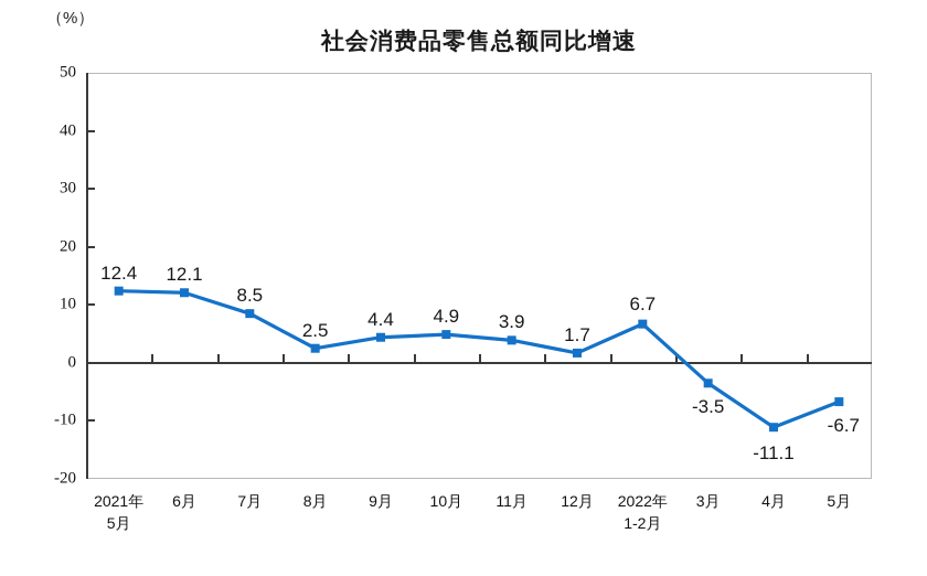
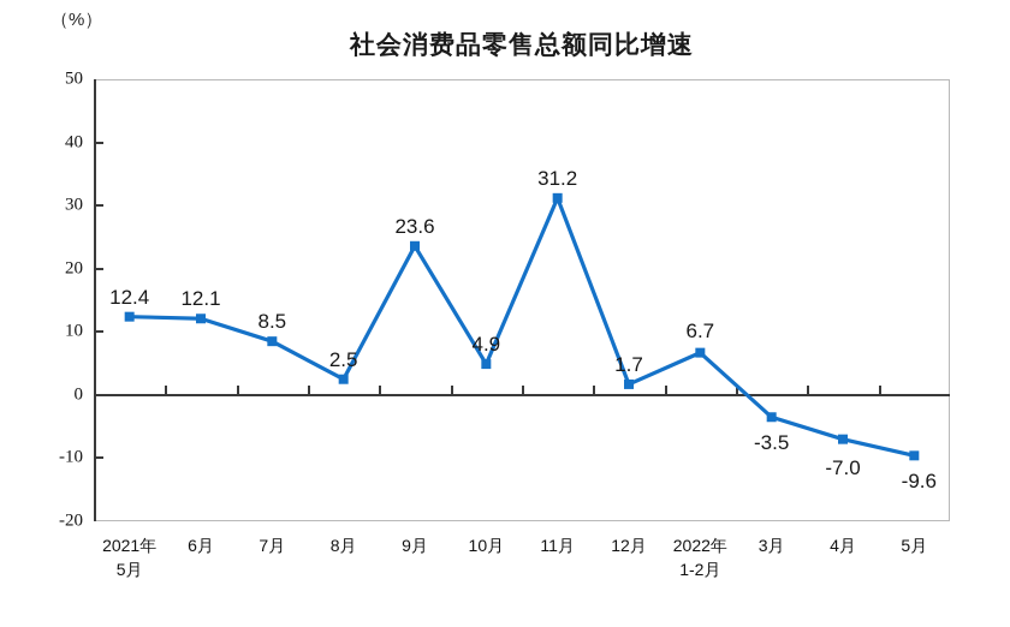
9月: 4.4 -> 23.6
11月: 3.9 -> 31.2
4月: -11.1 -> -7.0
5月: -6.7 -> -9.6
